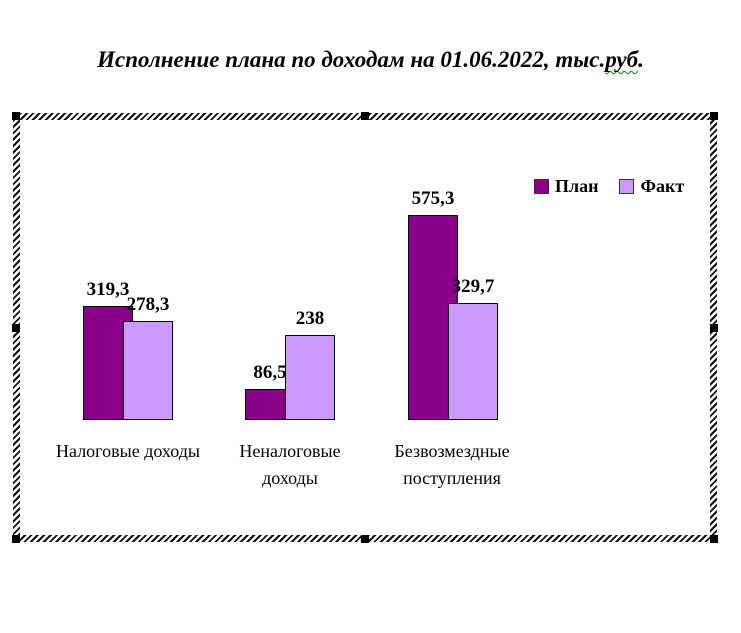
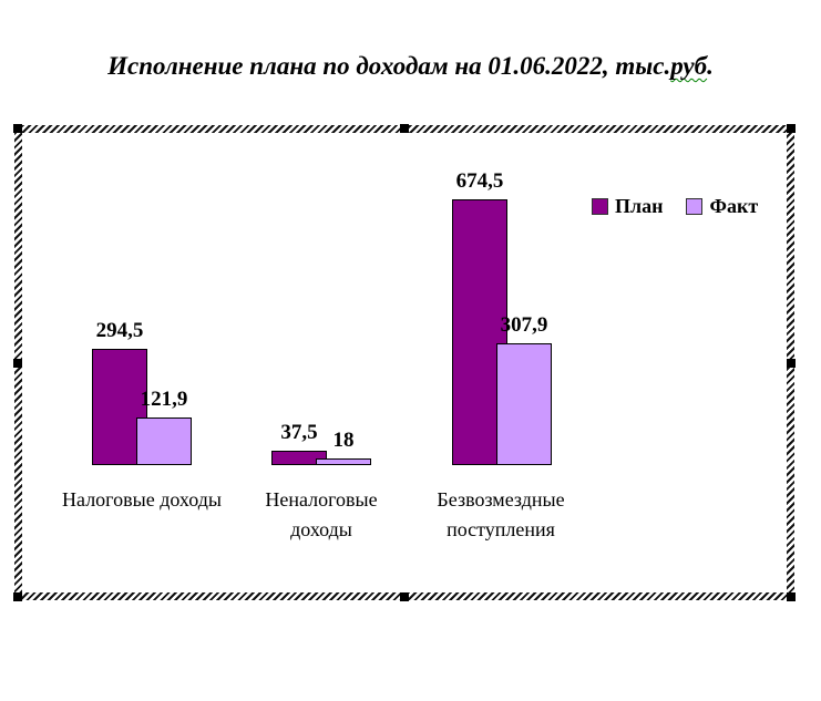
План/Налоговые доходы: 319,3 -> 294,5
Факт/Налоговые доходы: 278,3 -> 121,9
План/Неналоговые доходы: 86,5 -> 37,5
Факт/Неналоговые доходы: 238 -> 18
План/Безвозмездные поступления: 575,3 -> 674,5
Факт/Безвозмездные поступления: 329,7 -> 307,9
